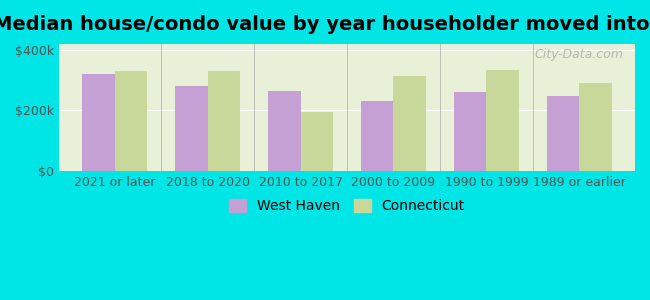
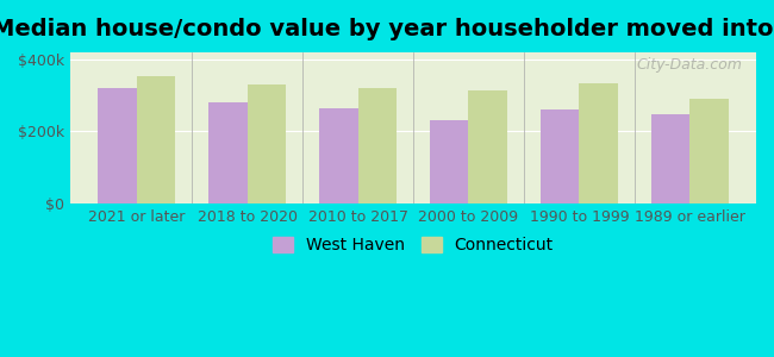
Connecticut/2021 or later: $330k -> $355k
Connecticut/2010 to 2017: $195k -> $320k
